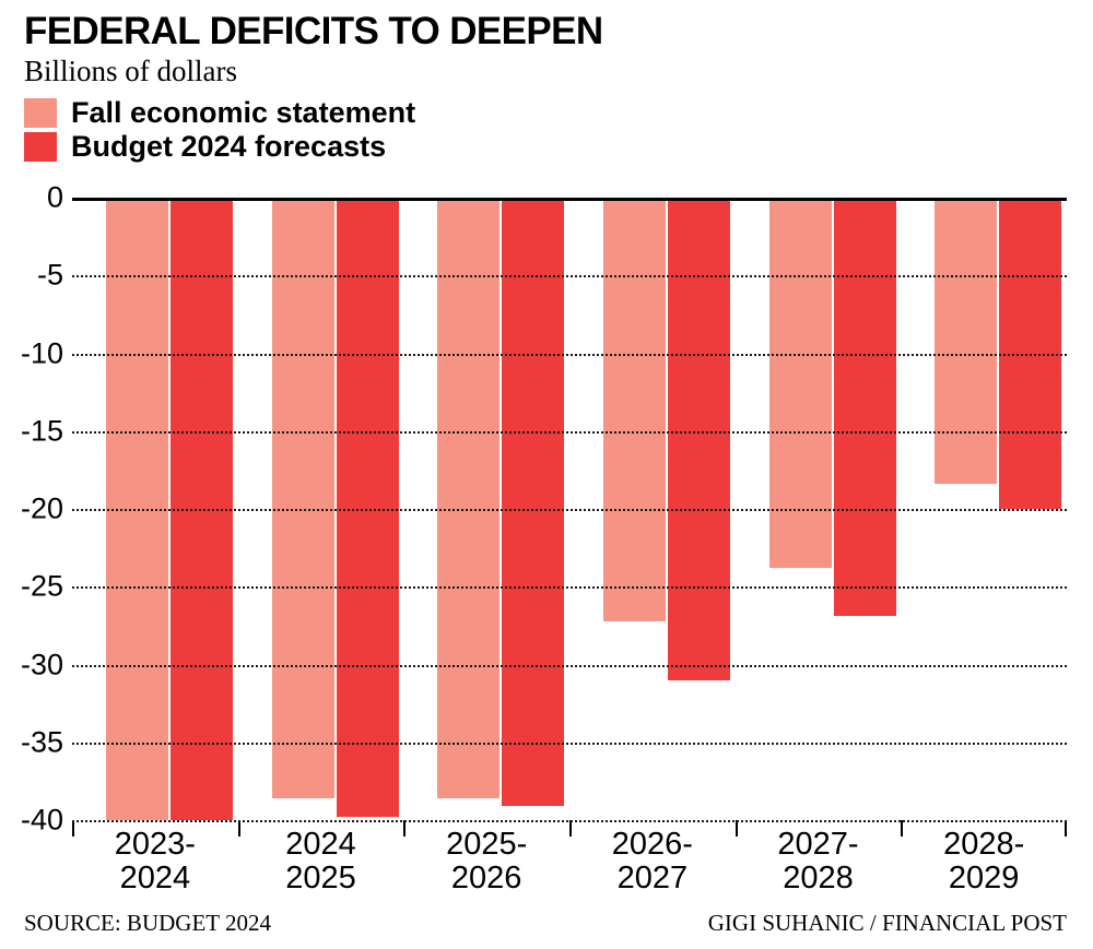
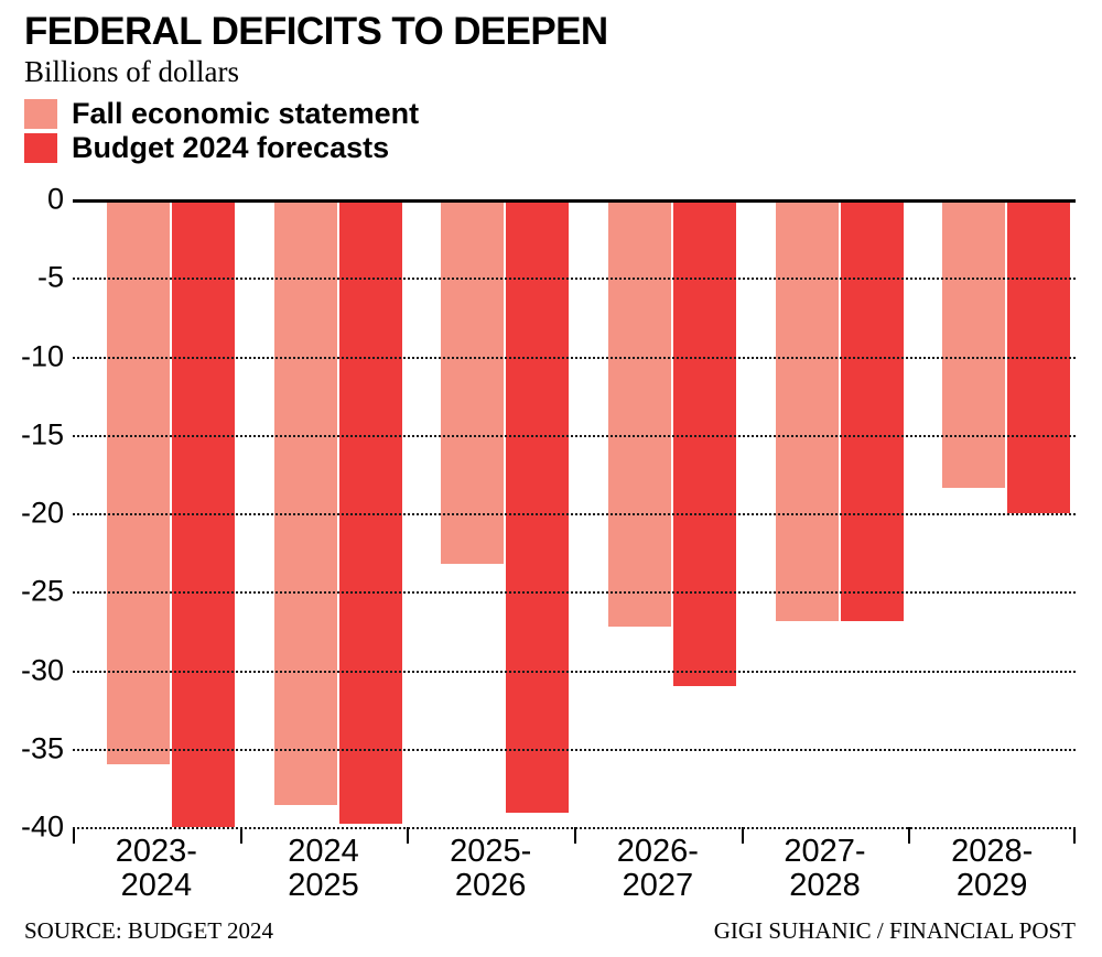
Fall economic statement/2023- 2024: -40.0 -> -36.0
Fall economic statement/2025- 2026: -38.6 -> -23.2
Fall economic statement/2027- 2028: -23.8 -> -26.9
